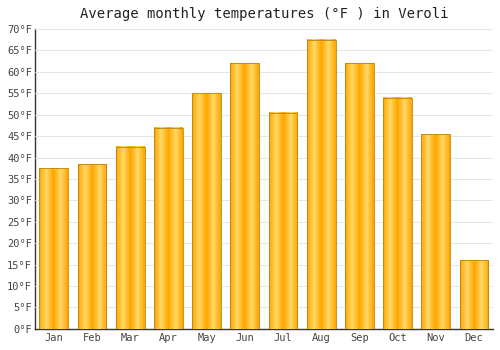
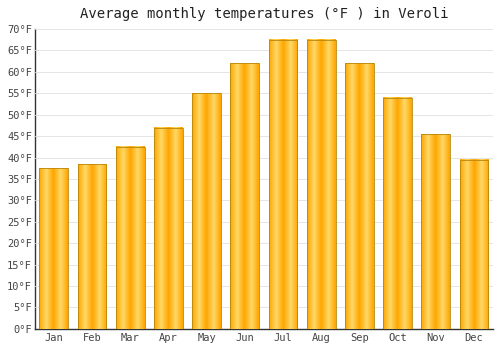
Jul: 50.5°F -> 67.5°F
Dec: 16.0°F -> 39.5°F
